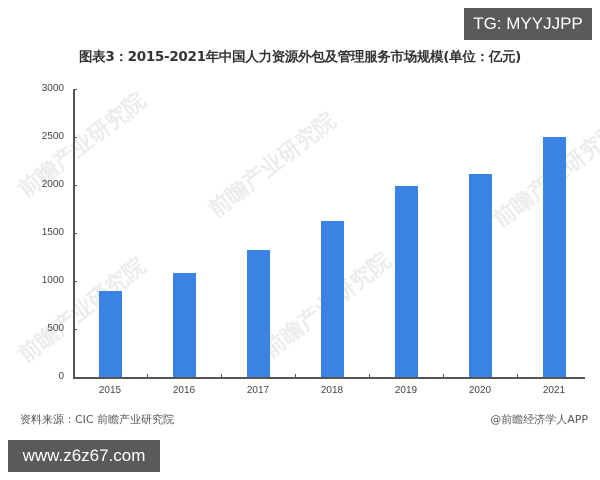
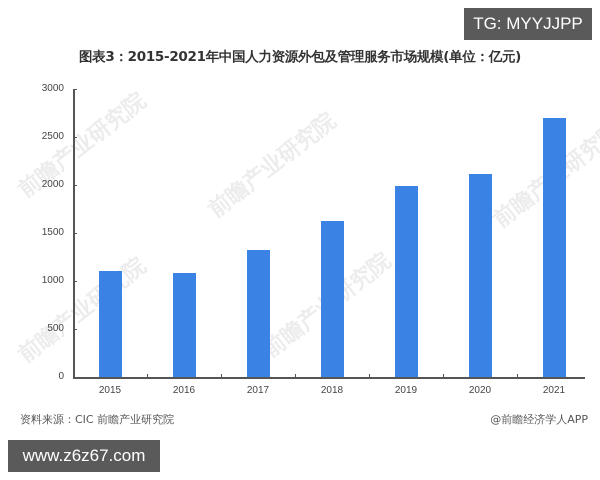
2015: 900 -> 1100
2021: 2500 -> 2700
